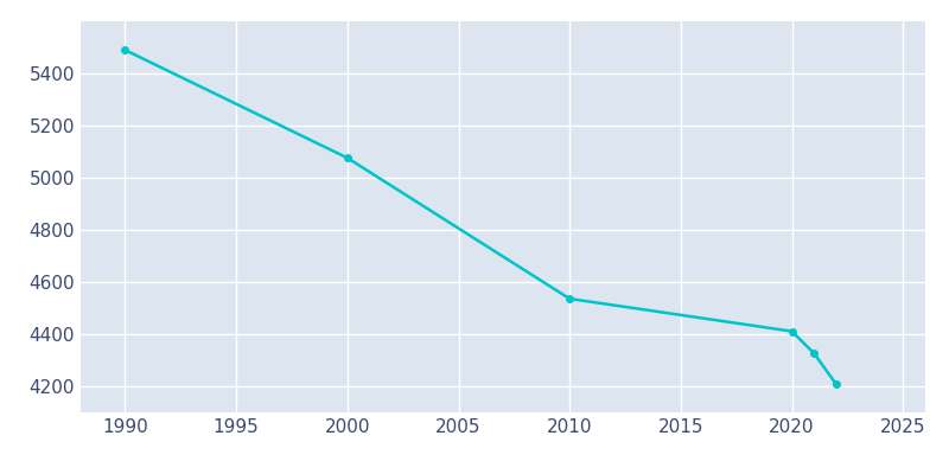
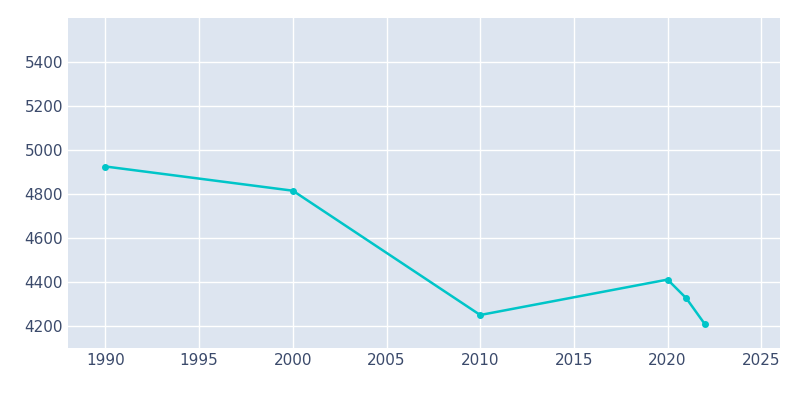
1990: 5490 -> 4925
2000: 5076 -> 4815
2010: 4536 -> 4250
